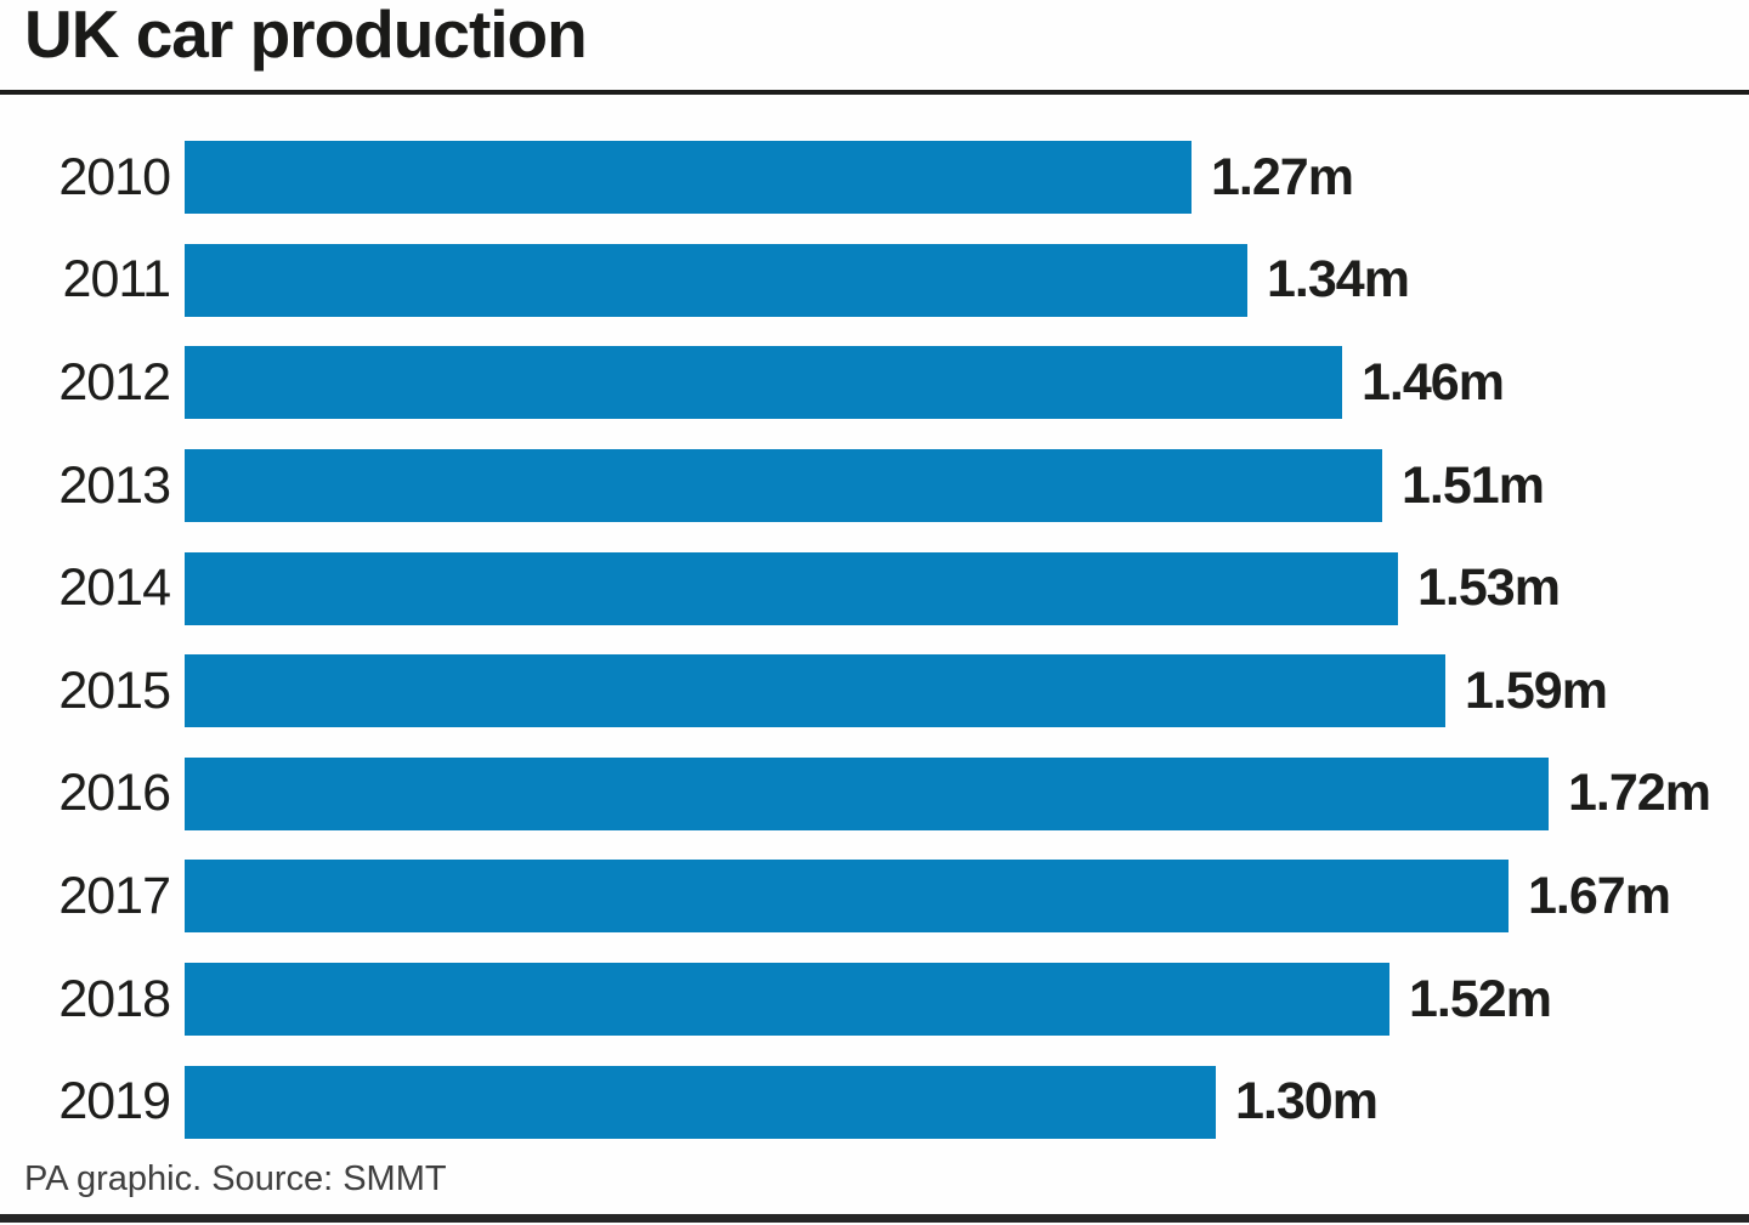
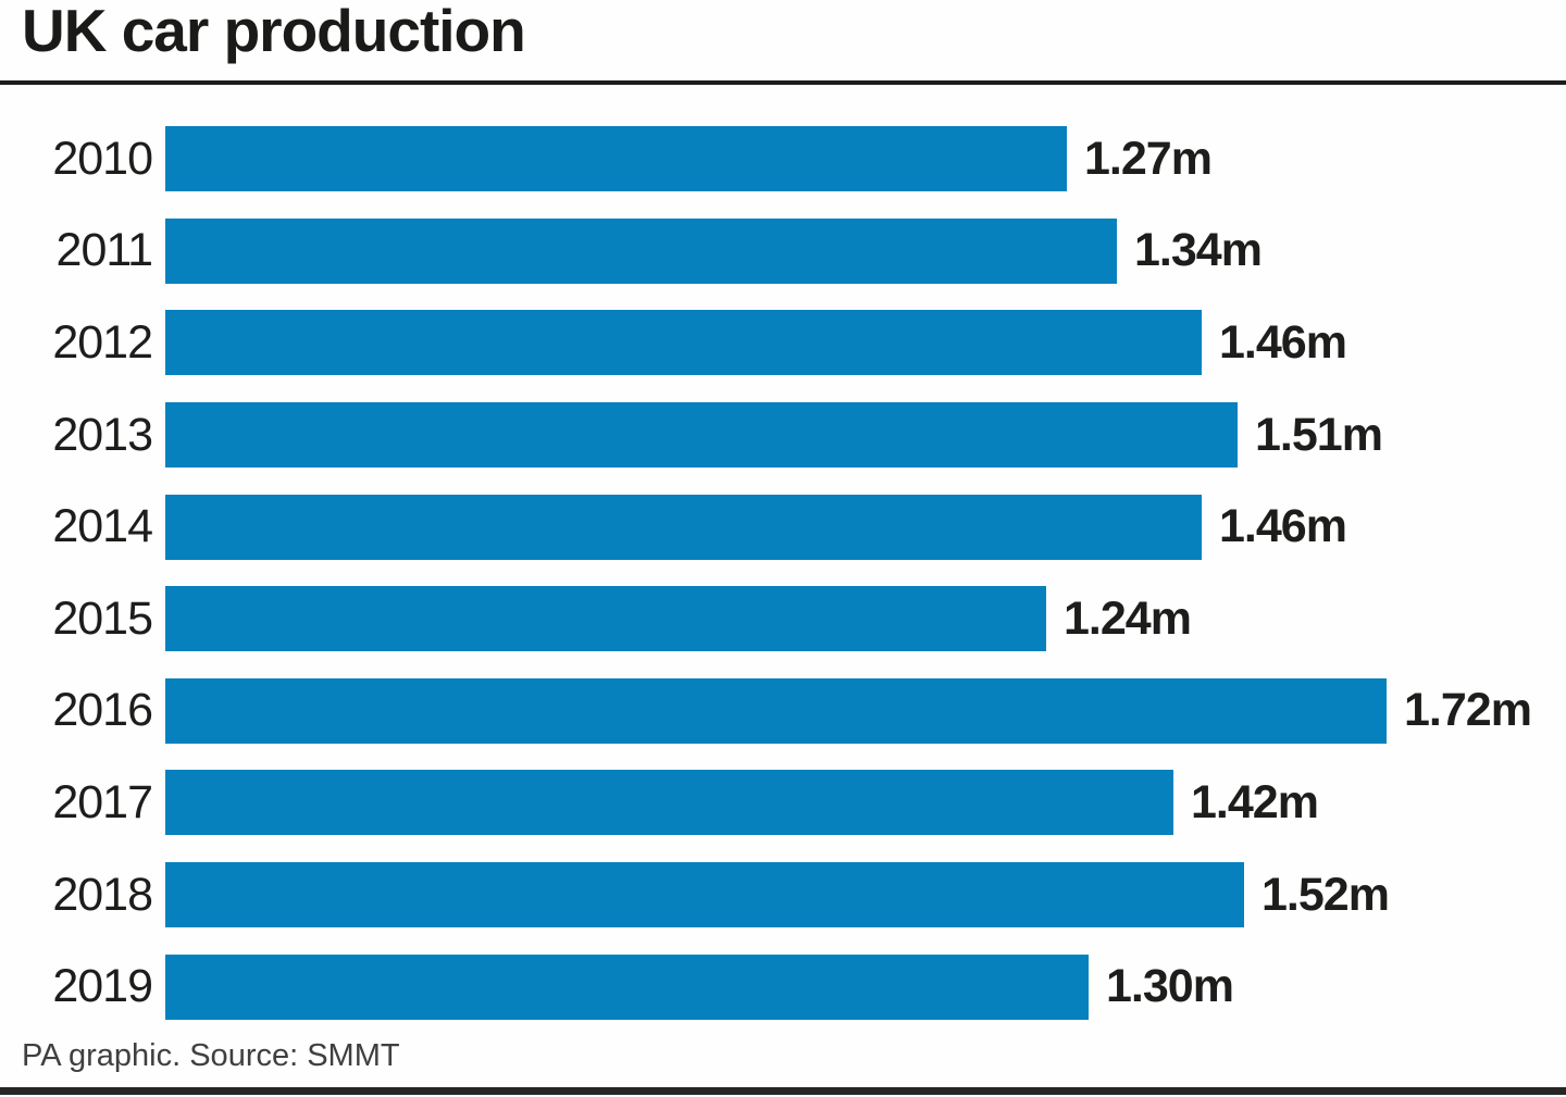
2014: 1.53m -> 1.46m
2015: 1.59m -> 1.24m
2017: 1.67m -> 1.42m
